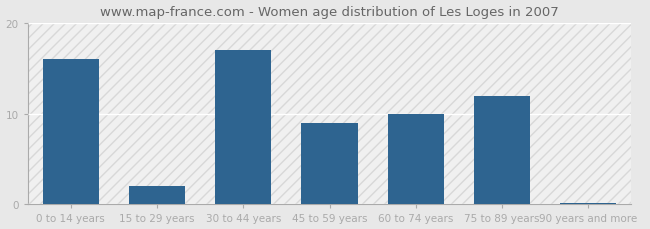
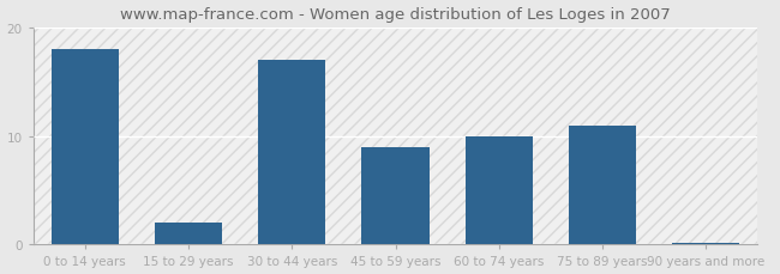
0 to 14 years: 16.0 -> 18.0
75 to 89 years: 12.0 -> 11.0
